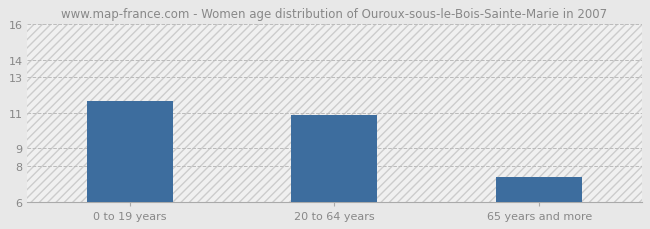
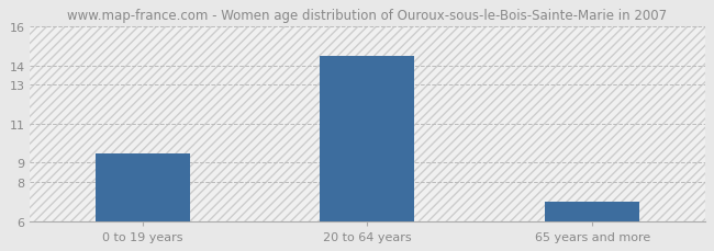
0 to 19 years: 11.7 -> 9.5
20 to 64 years: 10.9 -> 14.5
65 years and more: 7.4 -> 7.0
